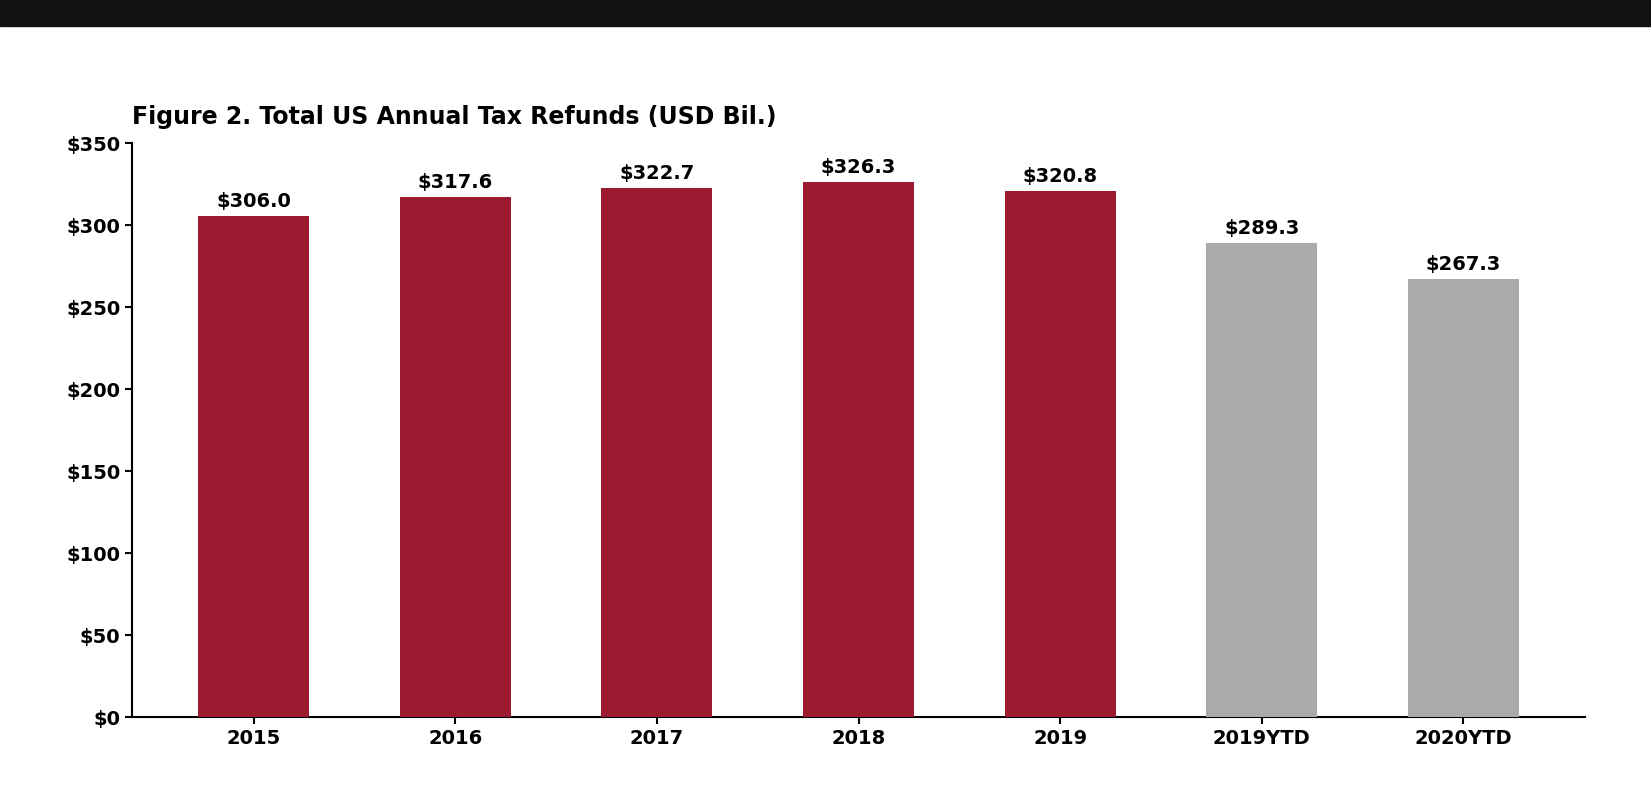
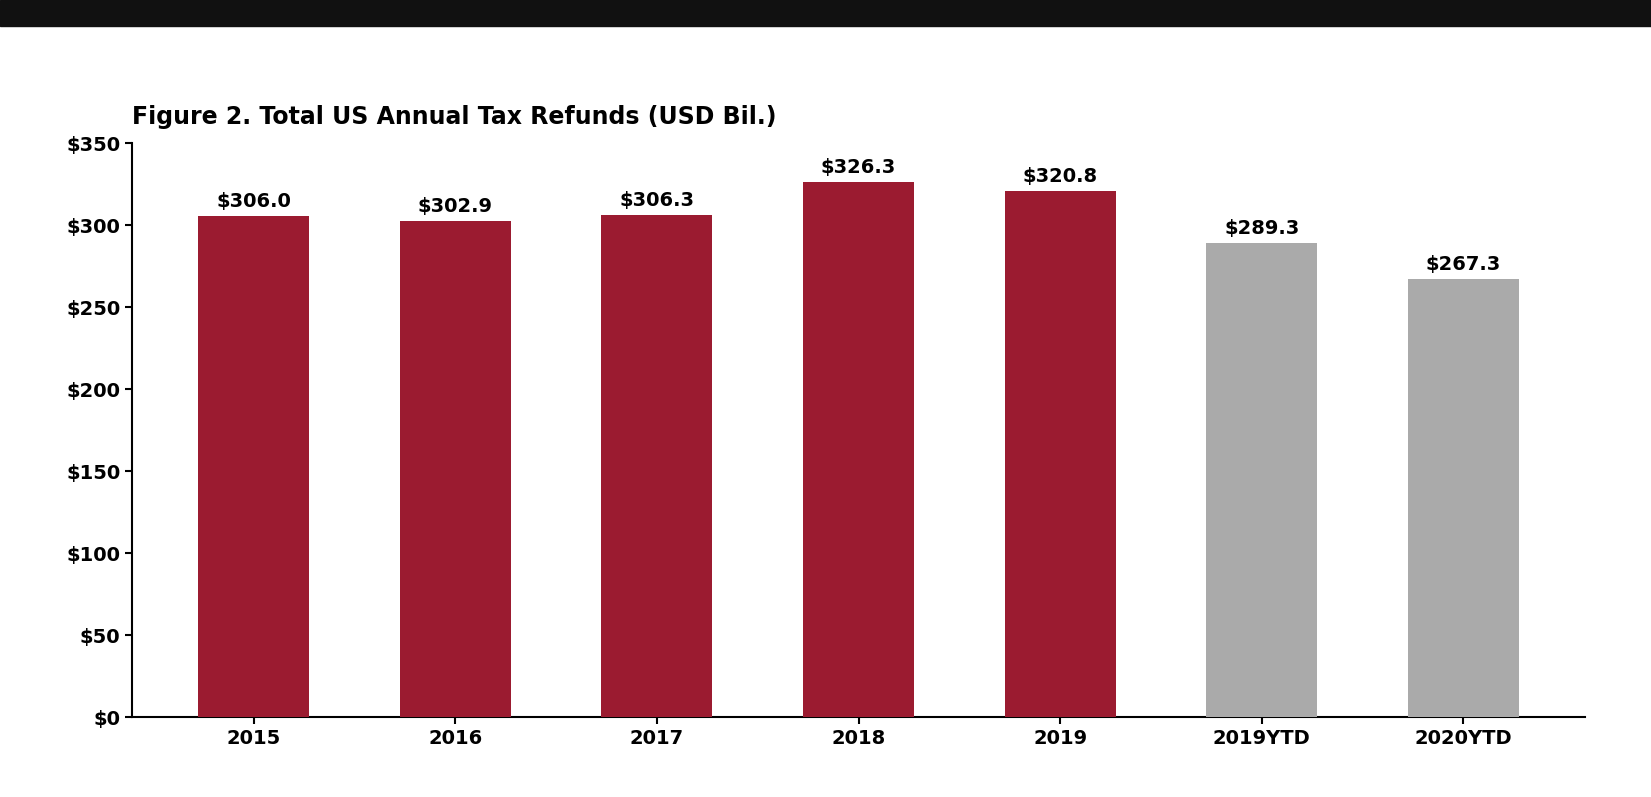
2016: $317.6 -> $302.9
2017: $322.7 -> $306.3
